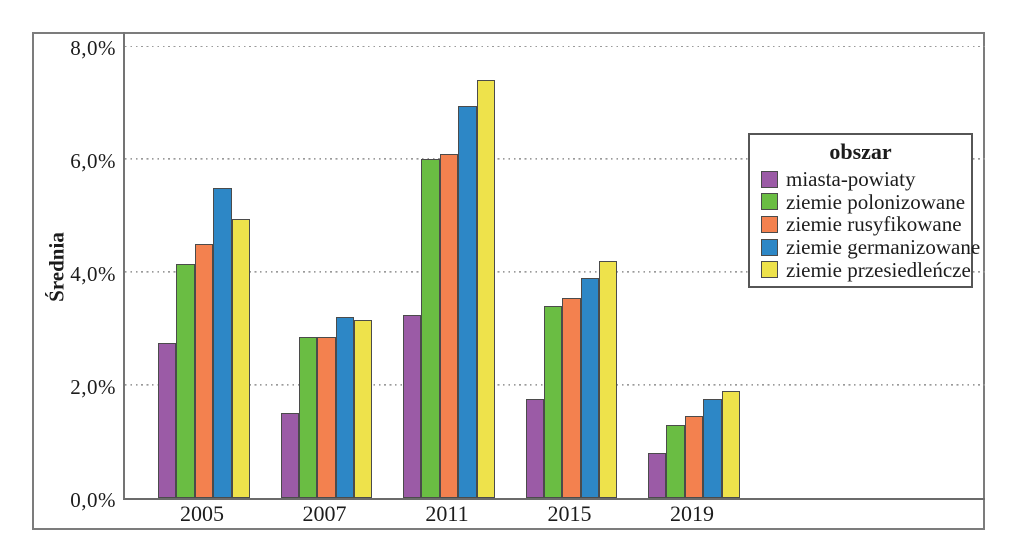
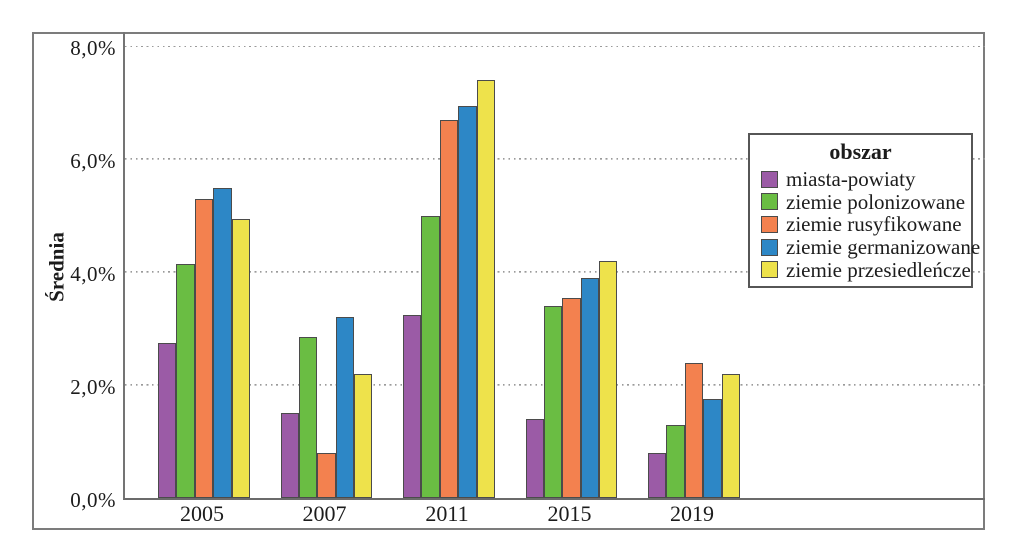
ziemie rusyfikowane/2005: 4,5% -> 5,3%
ziemie rusyfikowane/2007: 2,9% -> 0,8%
ziemie przesiedleńcze/2007: 3,1% -> 2,2%
ziemie polonizowane/2011: 6,0% -> 5,0%
ziemie rusyfikowane/2011: 6,1% -> 6,7%
miasta-powiaty/2015: 1,8% -> 1,4%
ziemie rusyfikowane/2019: 1,4% -> 2,4%
ziemie przesiedleńcze/2019: 1,9% -> 2,2%
